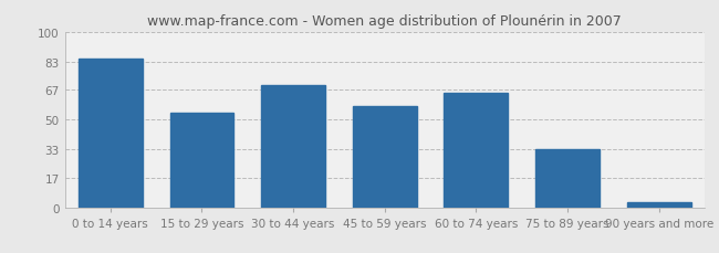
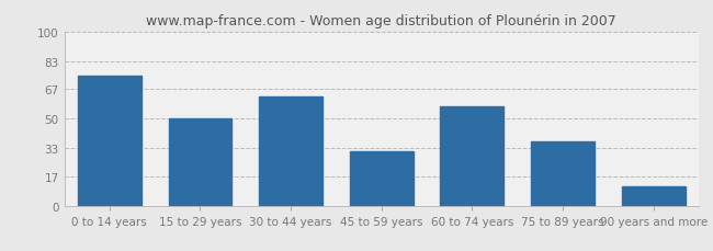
0 to 14 years: 85 -> 75
15 to 29 years: 54 -> 50
30 to 44 years: 70 -> 63
45 to 59 years: 58 -> 31
60 to 74 years: 65 -> 57
75 to 89 years: 33 -> 37
90 years and more: 3 -> 11
